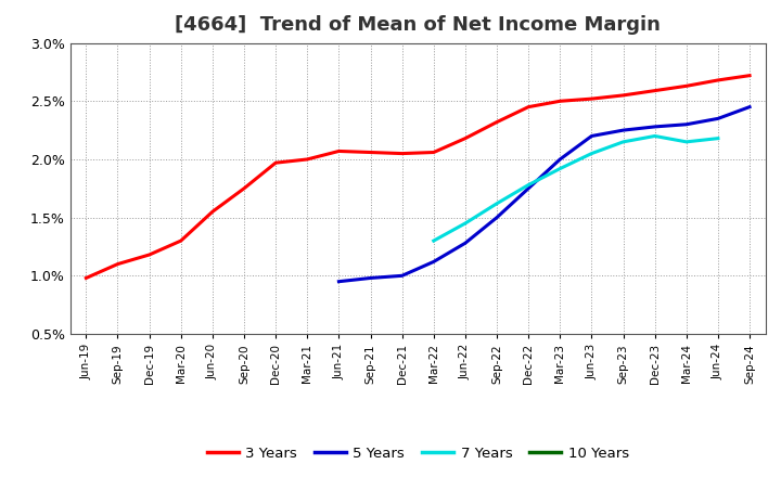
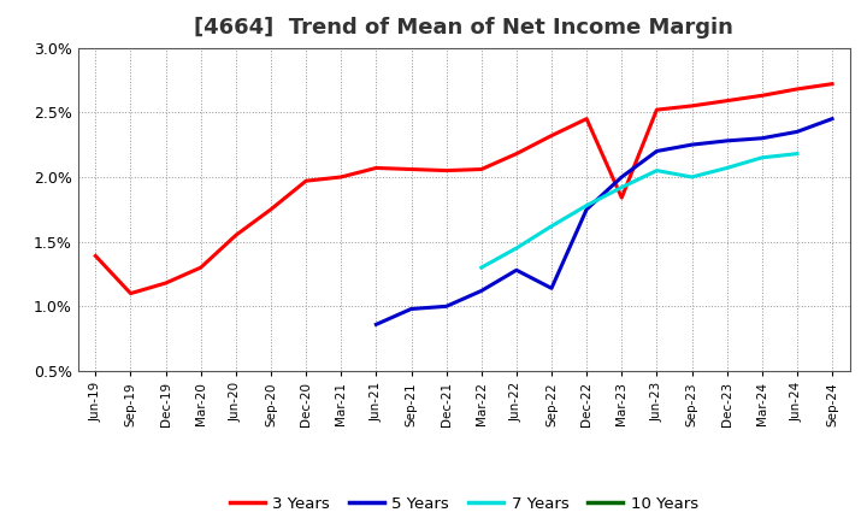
3 Years/Jun-19: 0.98% -> 1.39%
5 Years/Jun-21: 0.95% -> 0.86%
5 Years/Sep-22: 1.50% -> 1.14%
3 Years/Mar-23: 2.50% -> 1.84%
7 Years/Sep-23: 2.15% -> 2.00%
7 Years/Dec-23: 2.20% -> 2.07%
